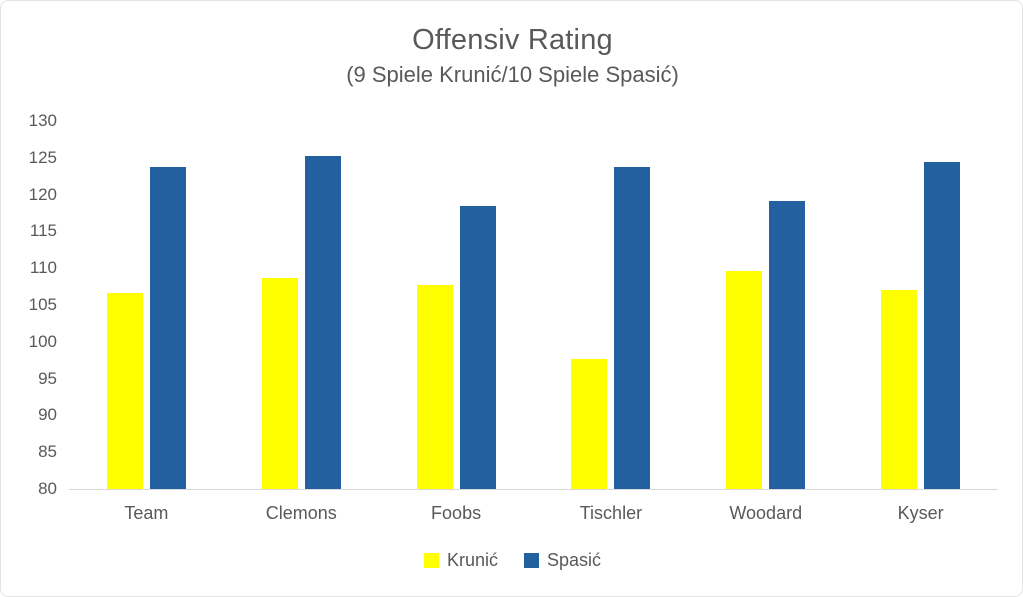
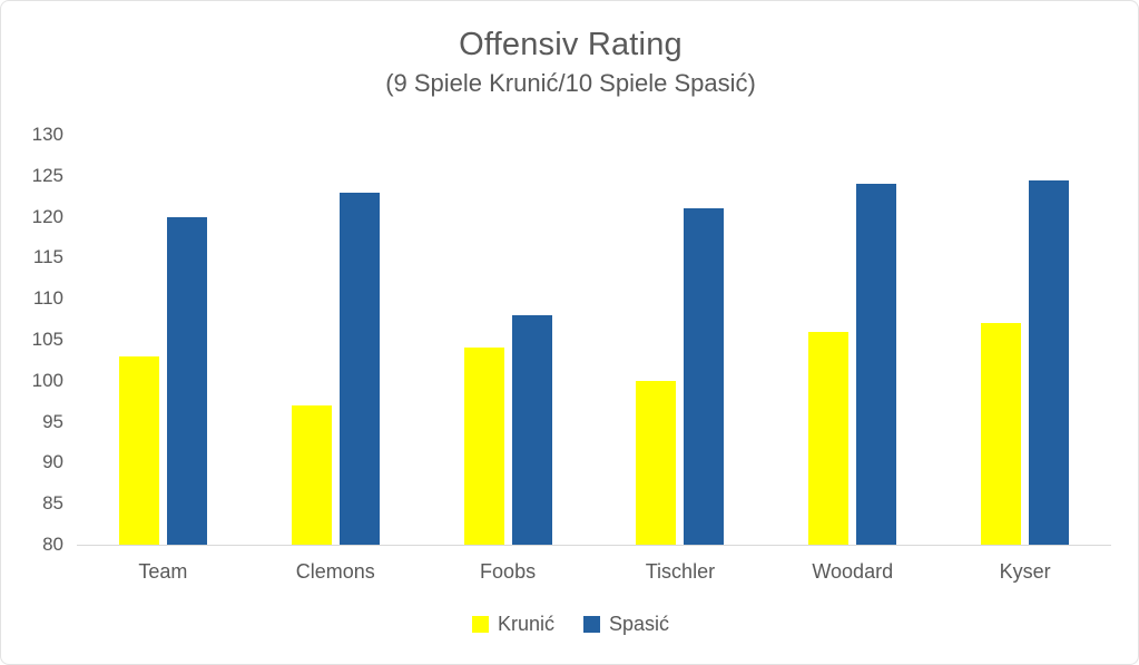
Krunić/Team: 107 -> 103
Spasić/Team: 124 -> 120
Krunić/Clemons: 109 -> 97
Spasić/Clemons: 125 -> 123
Krunić/Foobs: 108 -> 104
Spasić/Foobs: 118 -> 108
Krunić/Tischler: 98 -> 100
Spasić/Tischler: 124 -> 121
Krunić/Woodard: 110 -> 106
Spasić/Woodard: 119 -> 124
